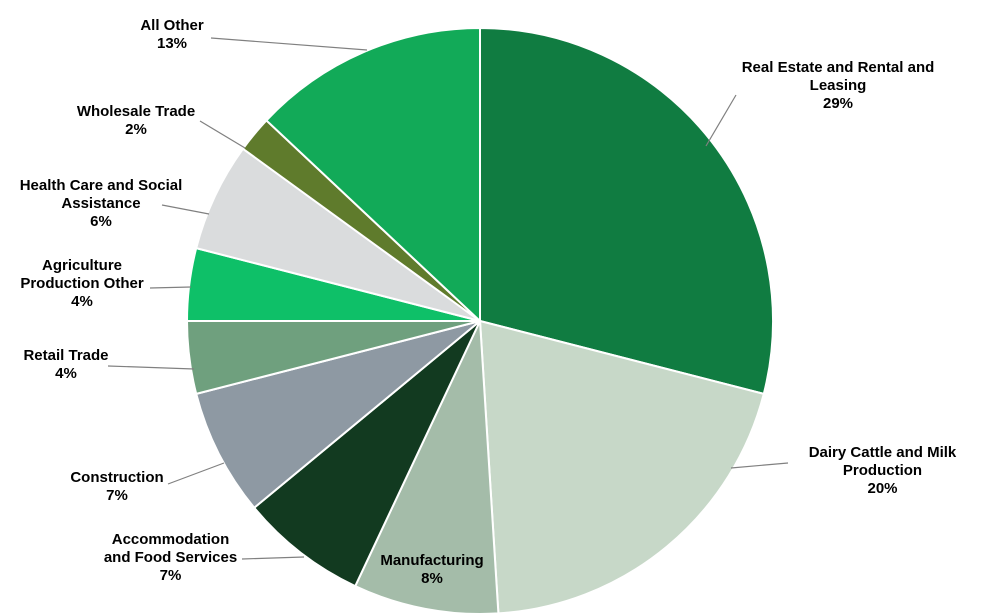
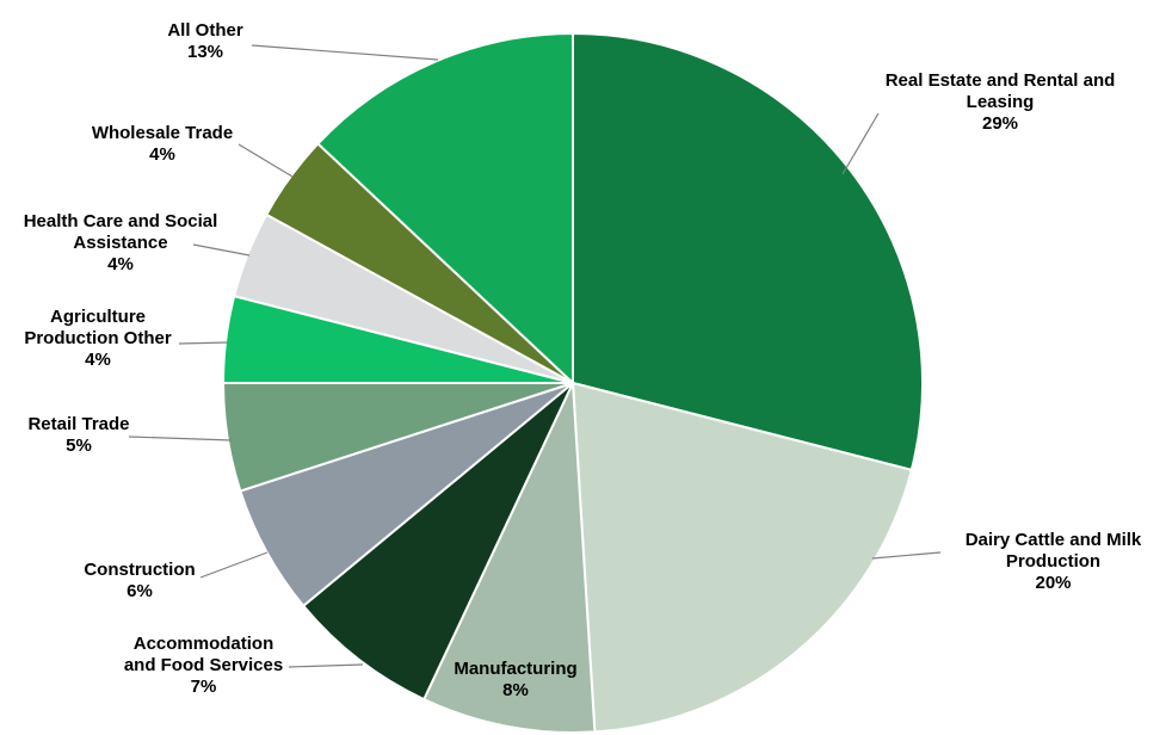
Construction: 7% -> 6%
Retail Trade: 4% -> 5%
Health Care and Social Assistance: 6% -> 4%
Wholesale Trade: 2% -> 4%
